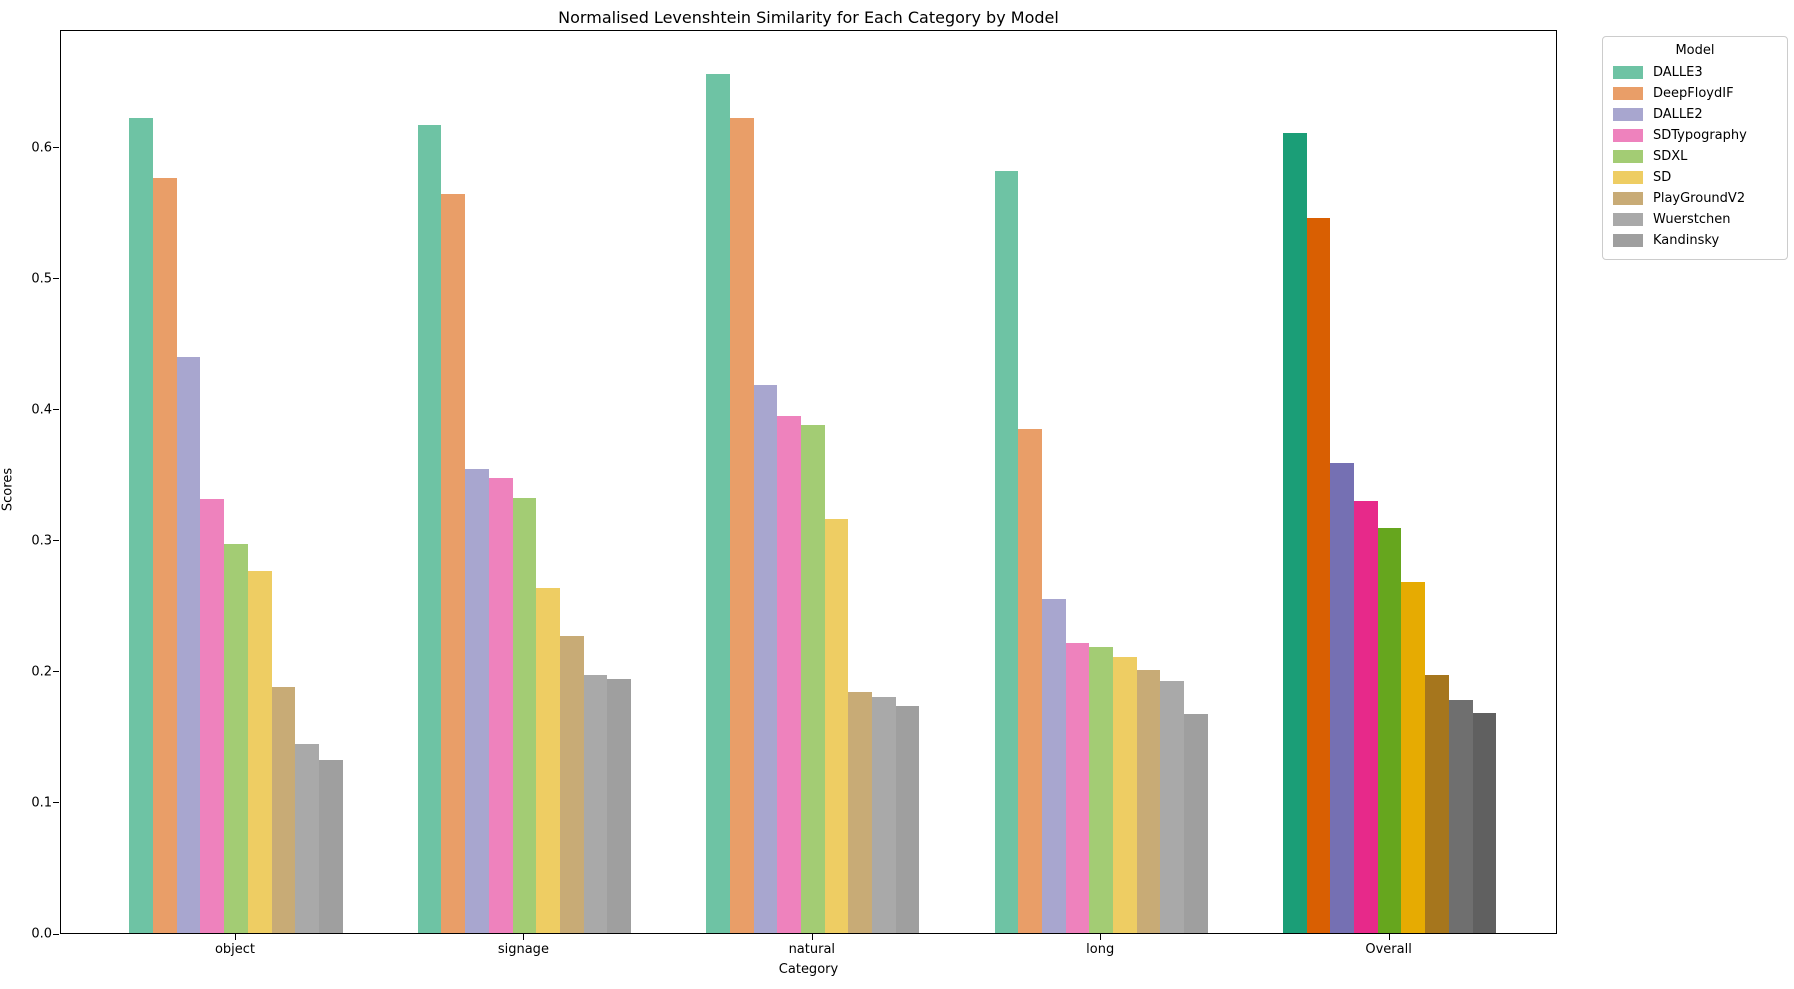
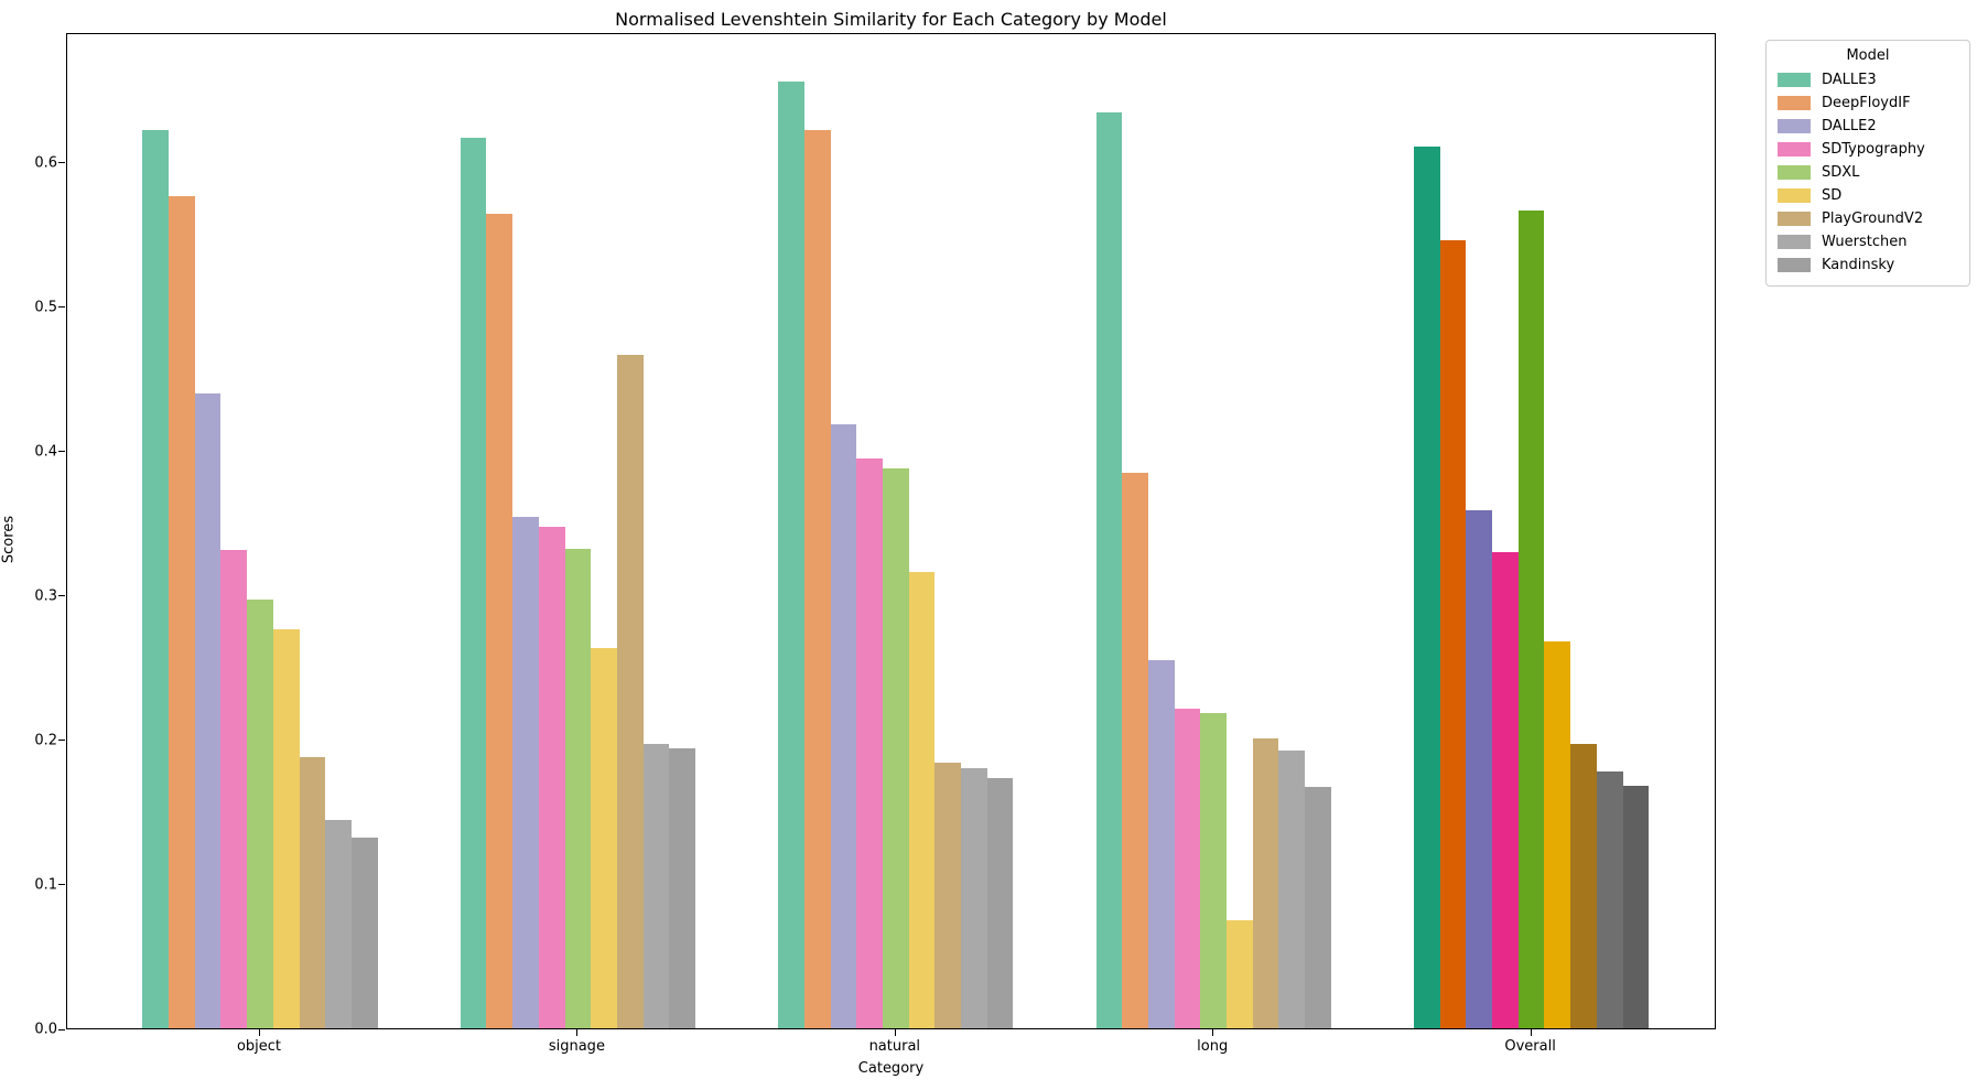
PlayGroundV2/signage: 0.227 -> 0.466
DALLE3/long: 0.582 -> 0.634
SD/long: 0.211 -> 0.075
SDXL/Overall: 0.309 -> 0.566
